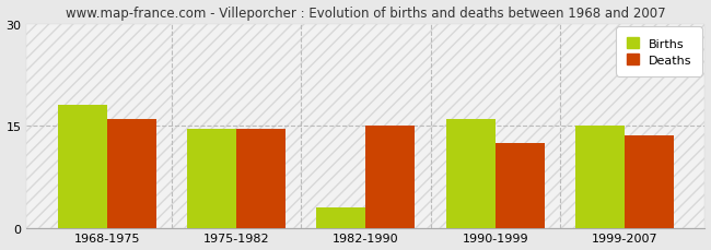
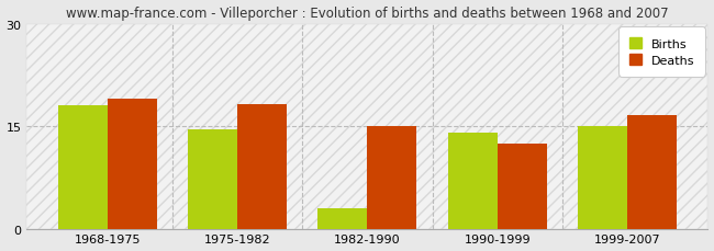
Deaths/1968-1975: 16.0 -> 19.0
Deaths/1975-1982: 14.5 -> 18.2
Births/1990-1999: 16.0 -> 14.0
Deaths/1999-2007: 13.5 -> 16.6
